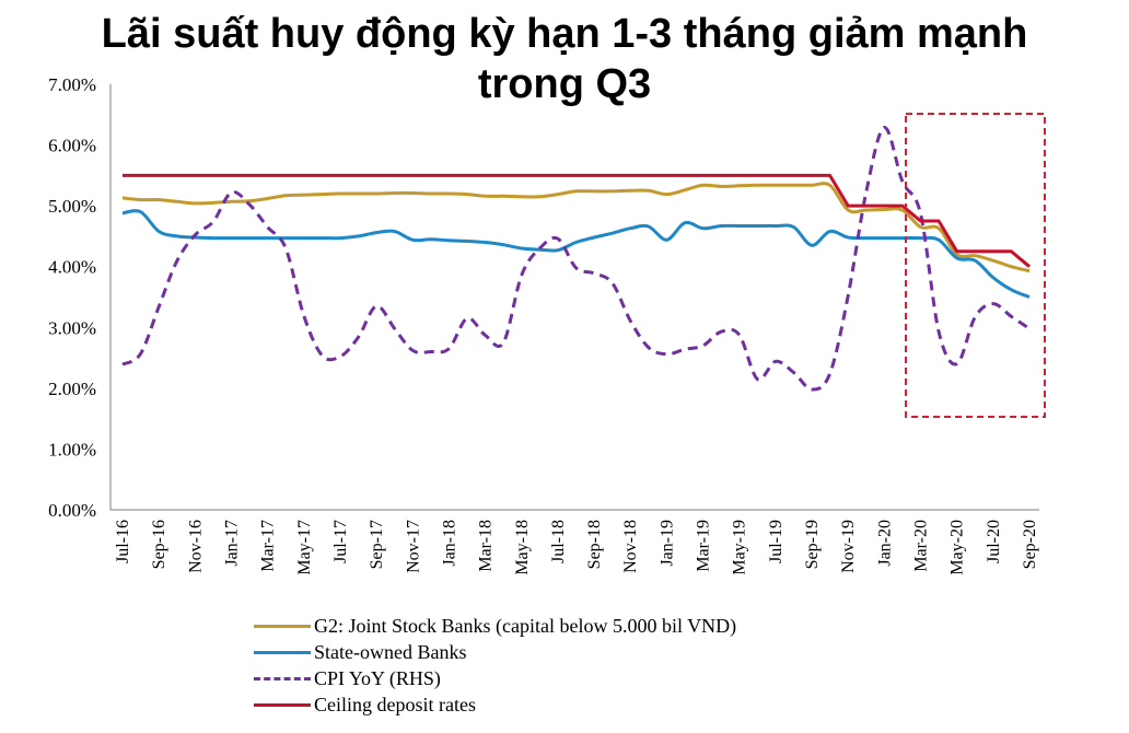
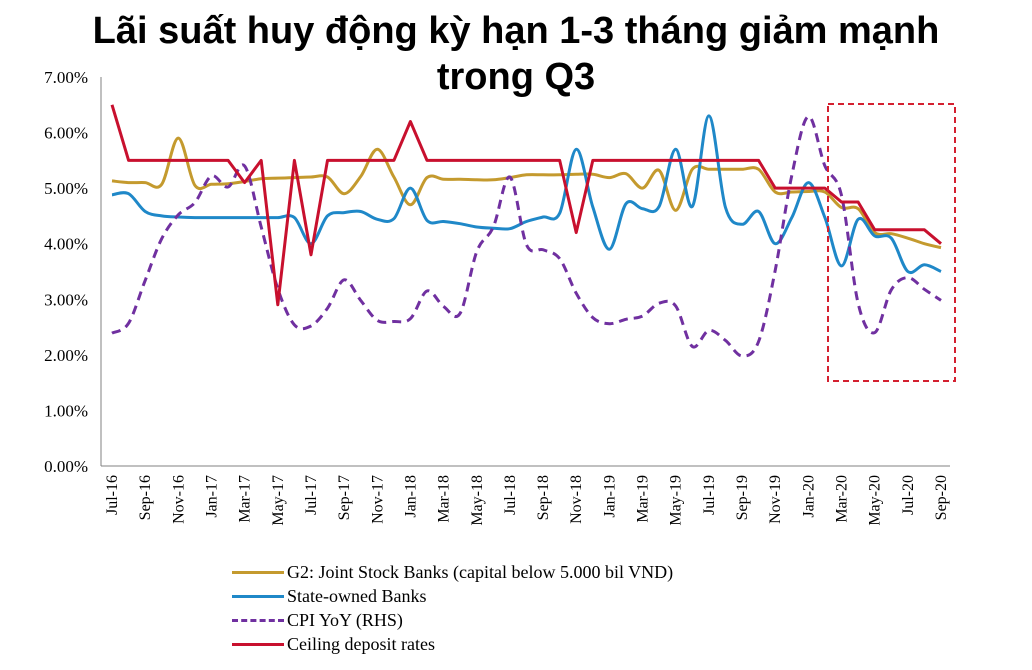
Ceiling deposit rates/Jul-16: 5.5% -> 6.5%
G2: Joint Stock Banks (capital below 5.000 bil VND)/Nov-16: 5.0% -> 5.9%
CPI YoY (RHS)/Mar-17: 4.7% -> 5.4%
Ceiling deposit rates/Mar-17: 5.5% -> 5.1%
Ceiling deposit rates/May-17: 5.5% -> 2.9%
State-owned Banks/Jul-17: 4.5% -> 4.0%
Ceiling deposit rates/Jul-17: 5.5% -> 3.8%
G2: Joint Stock Banks (capital below 5.000 bil VND)/Sep-17: 5.2% -> 4.9%
G2: Joint Stock Banks (capital below 5.000 bil VND)/Nov-17: 5.2% -> 5.7%
G2: Joint Stock Banks (capital below 5.000 bil VND)/Jan-18: 5.2% -> 4.7%
State-owned Banks/Jan-18: 4.4% -> 5.0%
Ceiling deposit rates/Jan-18: 5.5% -> 6.2%
CPI YoY (RHS)/Jul-18: 4.5% -> 5.2%
State-owned Banks/Nov-18: 4.6% -> 5.7%
Ceiling deposit rates/Nov-18: 5.5% -> 4.2%
State-owned Banks/Jan-19: 4.4% -> 3.9%
G2: Joint Stock Banks (capital below 5.000 bil VND)/Mar-19: 5.3% -> 5.0%
G2: Joint Stock Banks (capital below 5.000 bil VND)/May-19: 5.3% -> 4.6%
State-owned Banks/May-19: 4.7% -> 5.7%
State-owned Banks/Jul-19: 4.7% -> 6.3%
State-owned Banks/Nov-19: 4.5% -> 4.0%
State-owned Banks/Jan-20: 4.5% -> 5.1%
State-owned Banks/Mar-20: 4.5% -> 3.6%
State-owned Banks/Jul-20: 3.8% -> 3.5%
